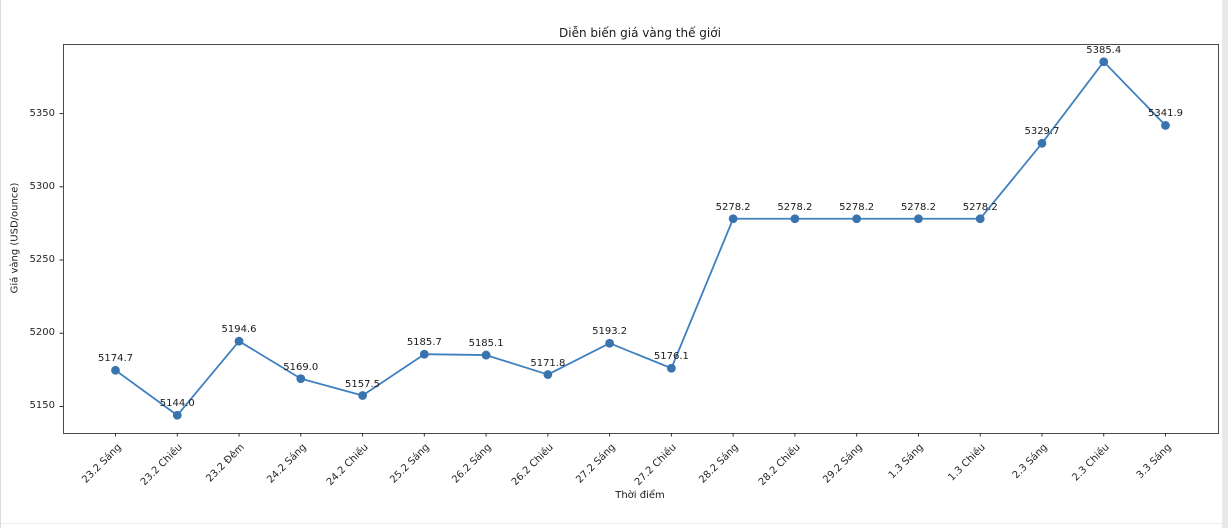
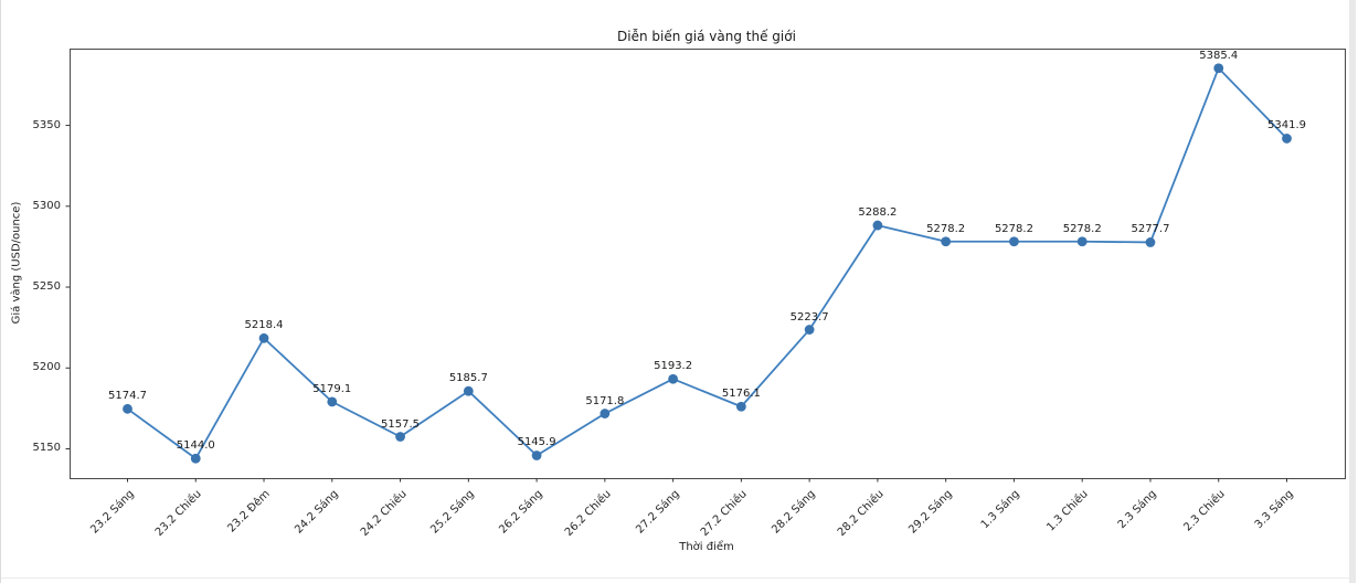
23.2 Đêm: 5194.6 -> 5218.4
24.2 Sáng: 5169.0 -> 5179.1
26.2 Sáng: 5185.1 -> 5145.9
28.2 Sáng: 5278.2 -> 5223.7
28.2 Chiều: 5278.2 -> 5288.2
2.3 Sáng: 5329.7 -> 5277.7
